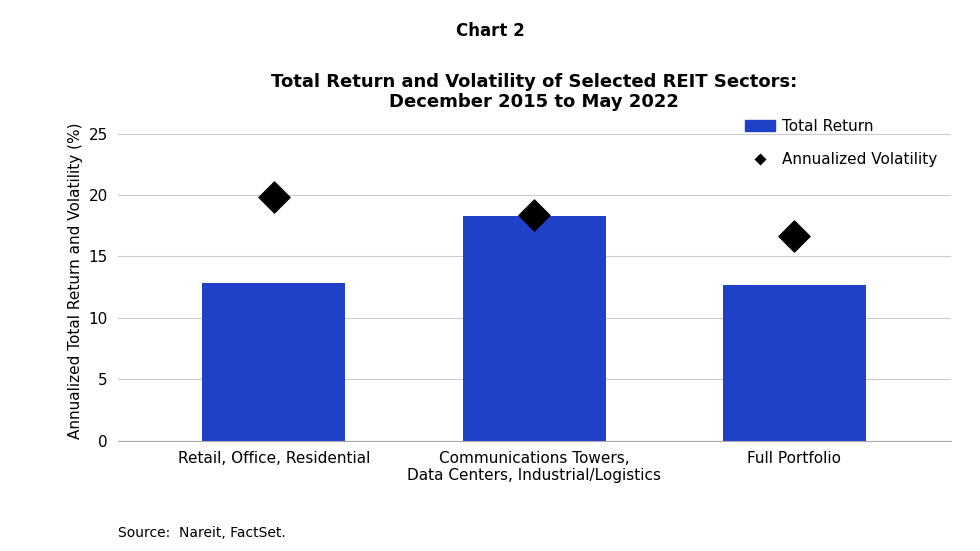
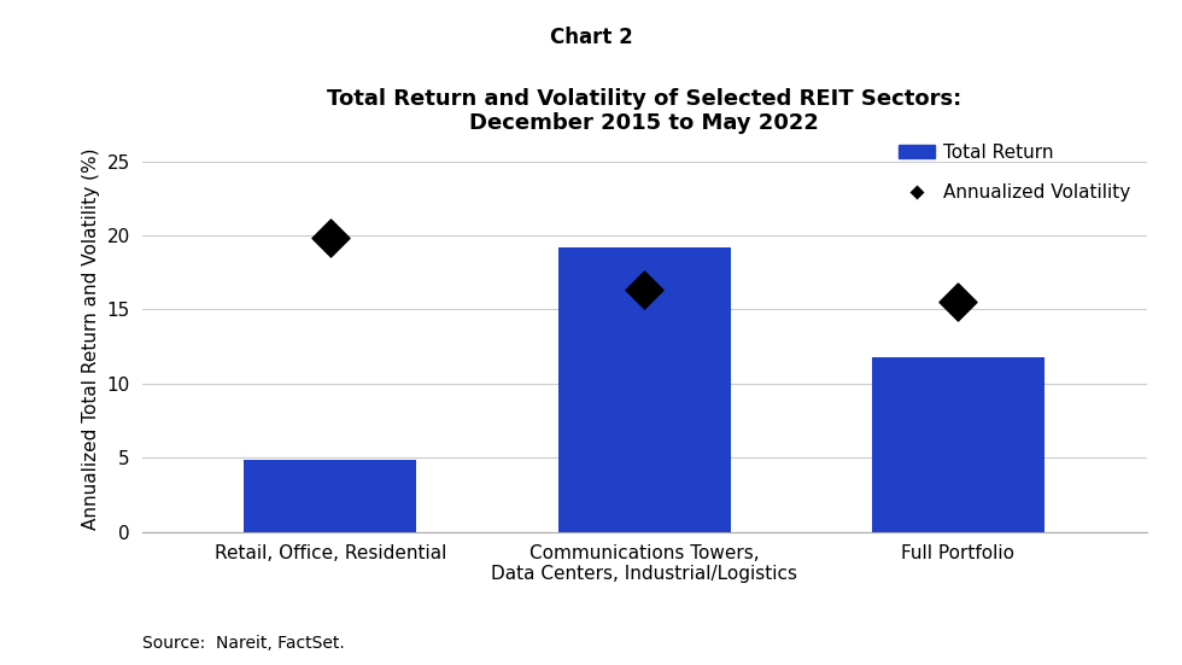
Total Return/Retail, Office, Residential: 12.8 -> 4.9
Total Return/Communications Towers, Data Centers, Industrial/Logistics: 18.3 -> 19.2
Annualized Volatility/Communications Towers, Data Centers, Industrial/Logistics: 18.4 -> 16.3
Total Return/Full Portfolio: 12.7 -> 11.8
Annualized Volatility/Full Portfolio: 16.7 -> 15.5
